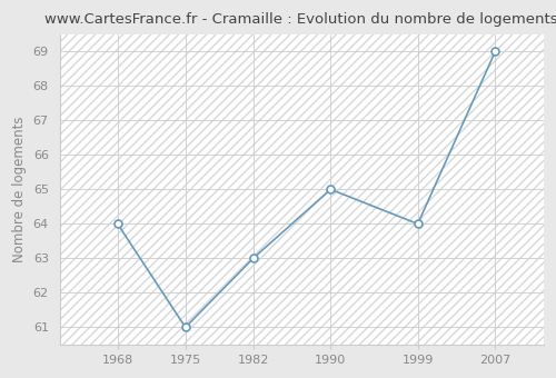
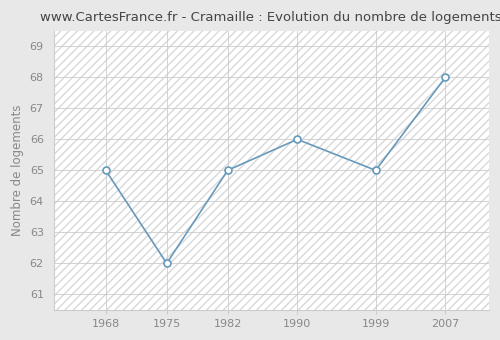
1968: 64 -> 65
1975: 61 -> 62
1982: 63 -> 65
1990: 65 -> 66
1999: 64 -> 65
2007: 69 -> 68
